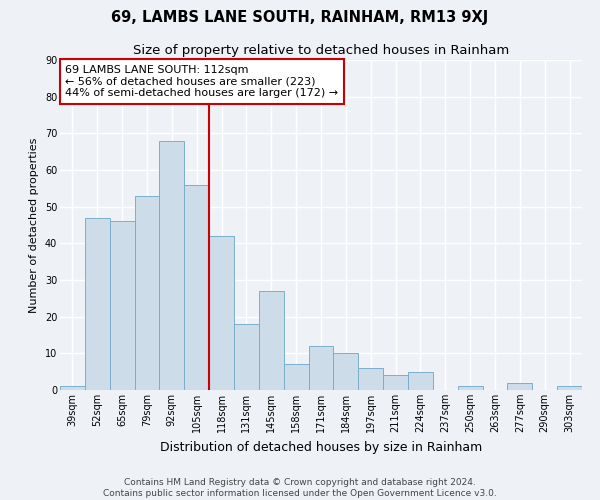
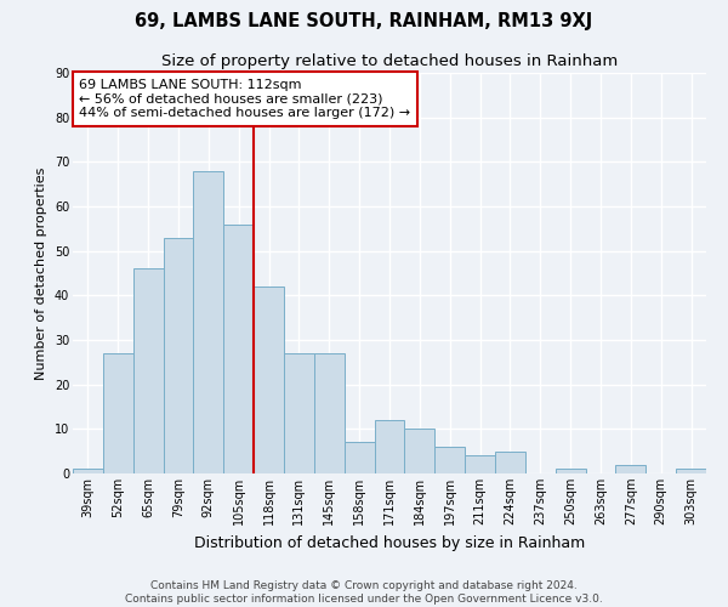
52sqm: 47 -> 27
131sqm: 18 -> 27
